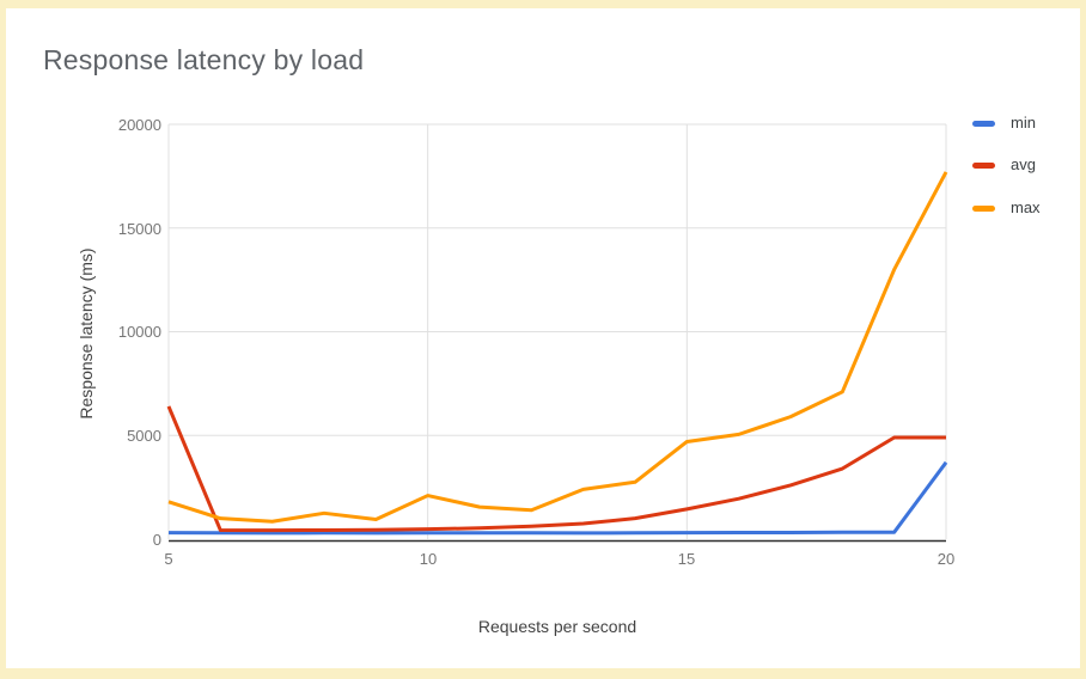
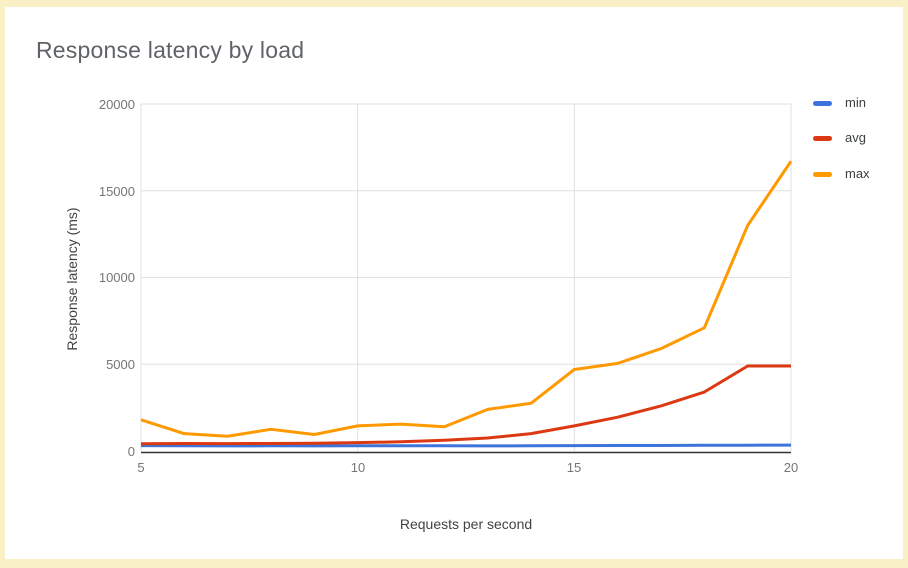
avg/5: 6400 -> 400
max/10: 2100 -> 1400
min/20: 3700 -> 300
max/20: 17700 -> 16700
